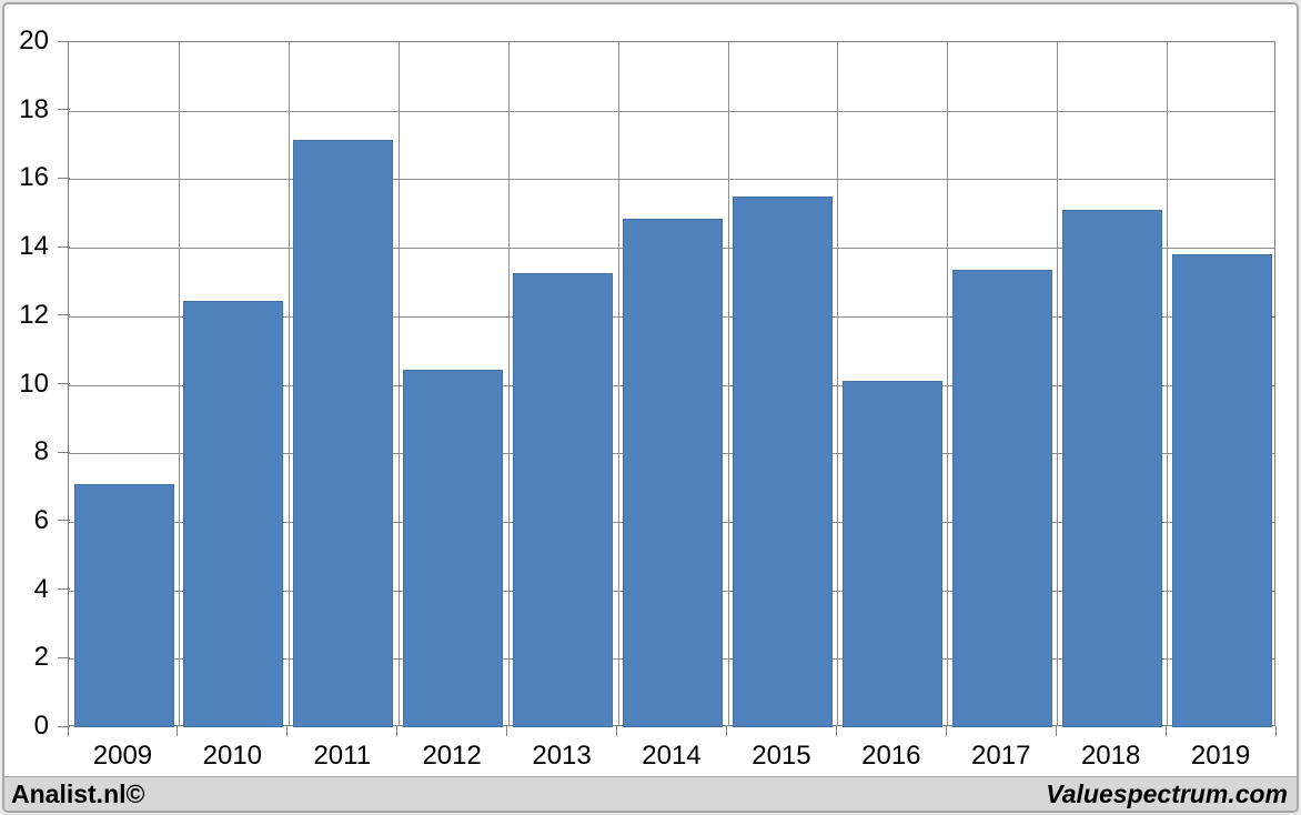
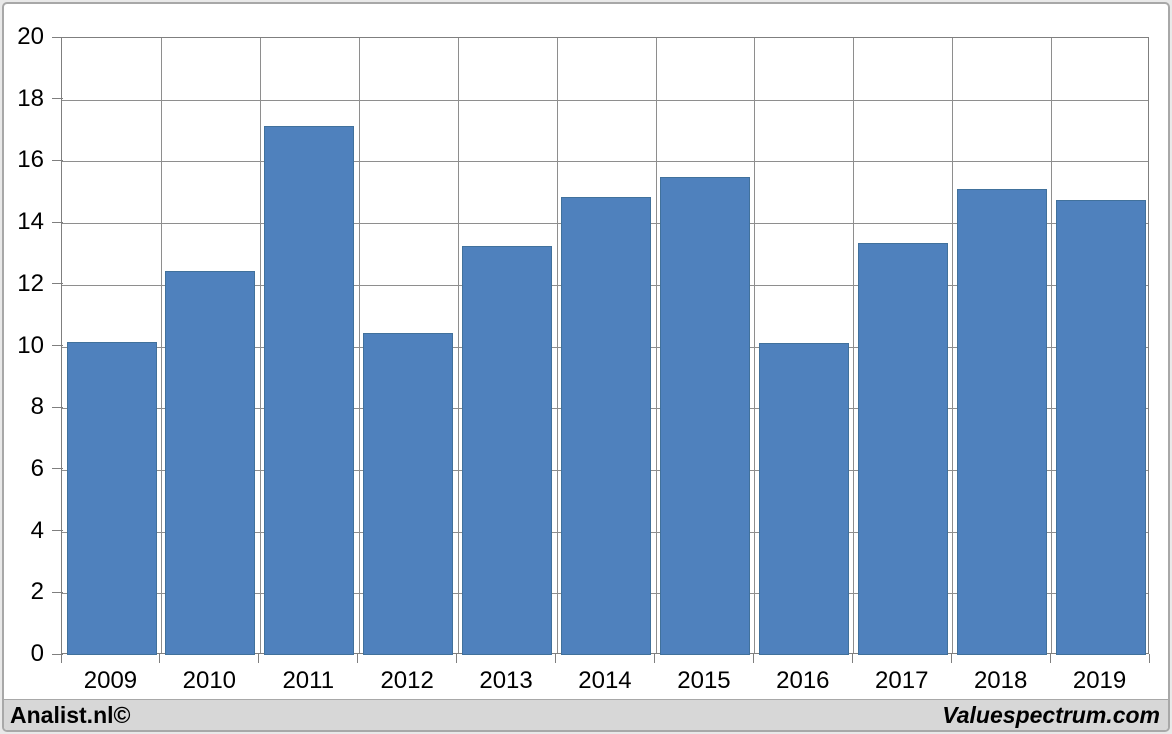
2009: 7.1 -> 10.2
2019: 13.8 -> 14.8
